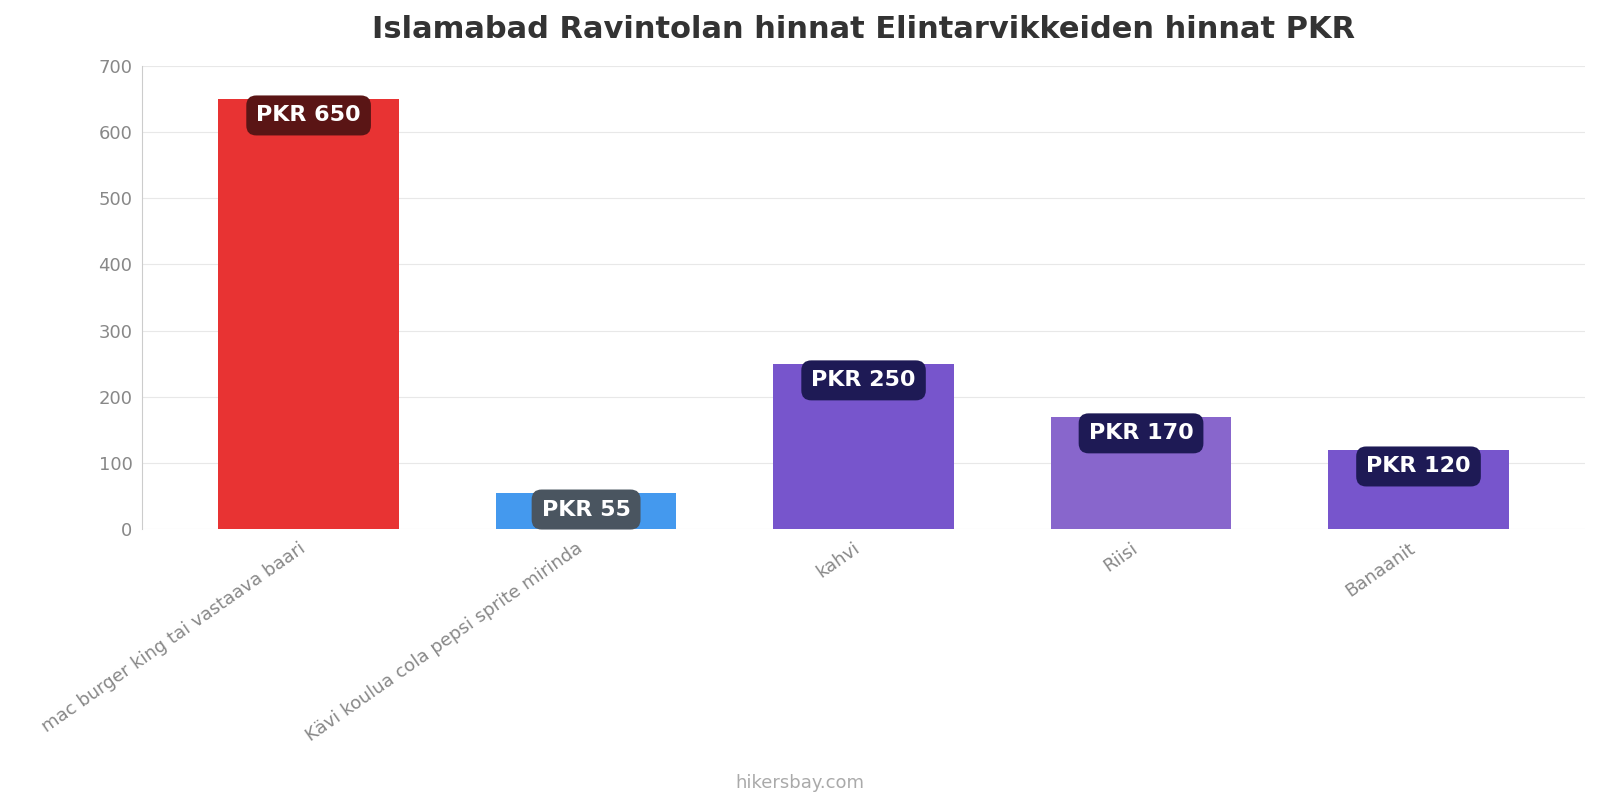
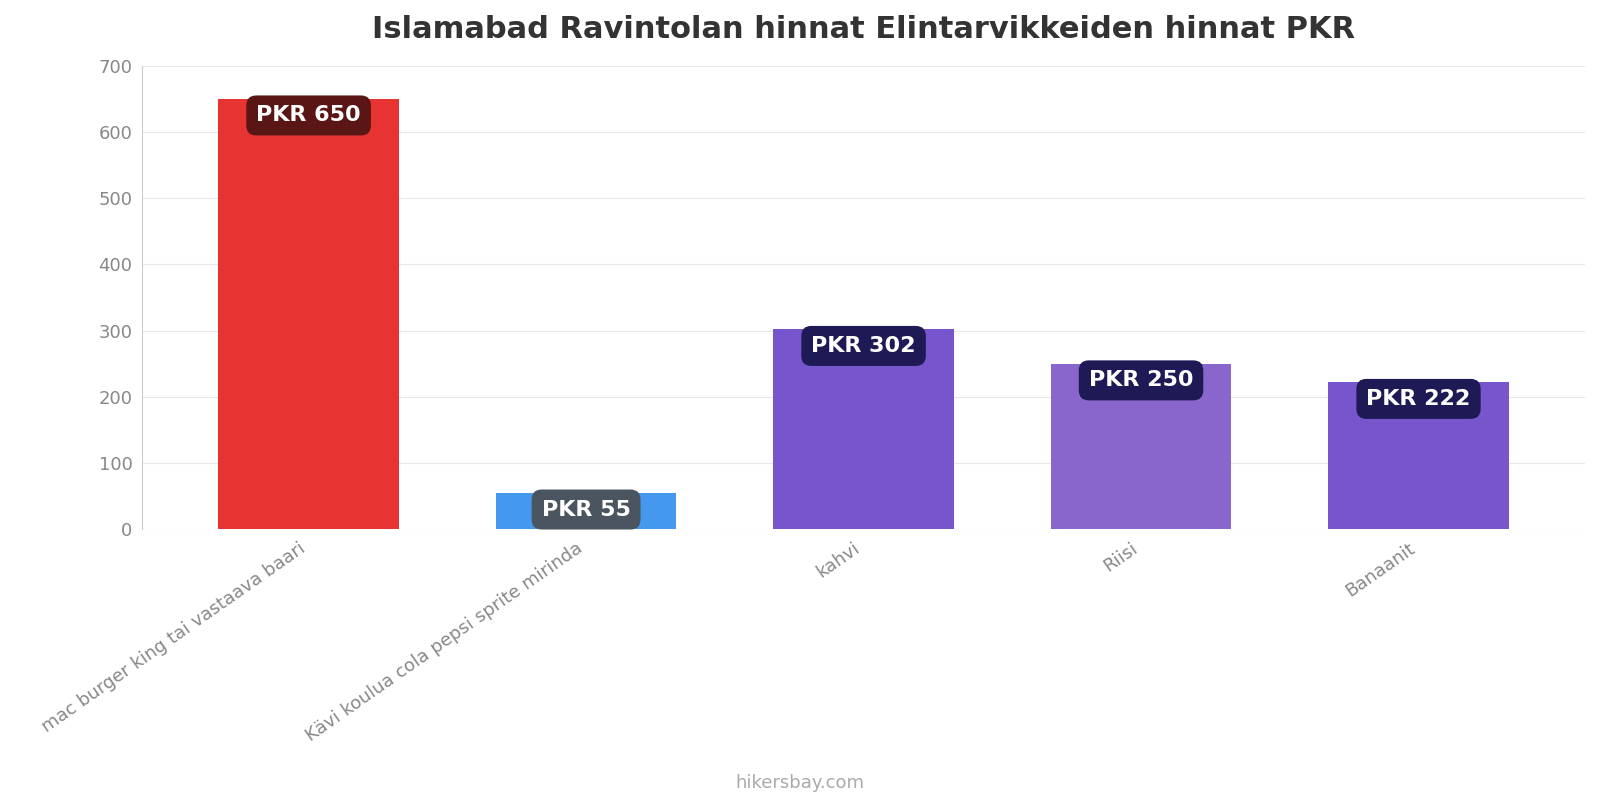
kahvi: 250 -> 302
Riisi: 170 -> 250
Banaanit: 120 -> 222
